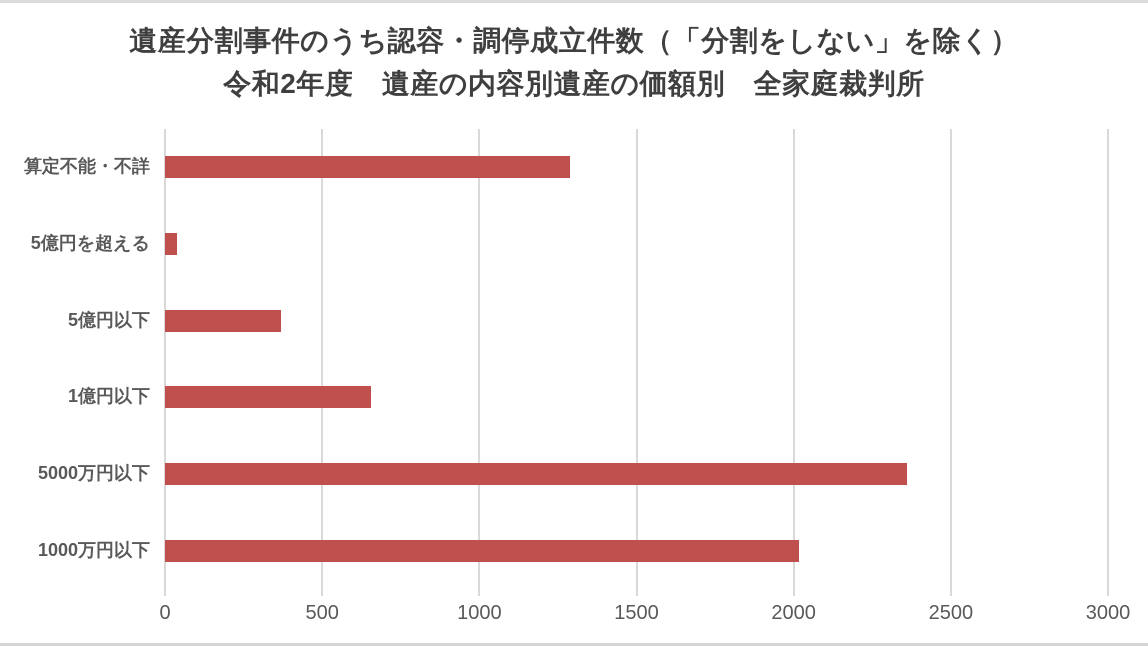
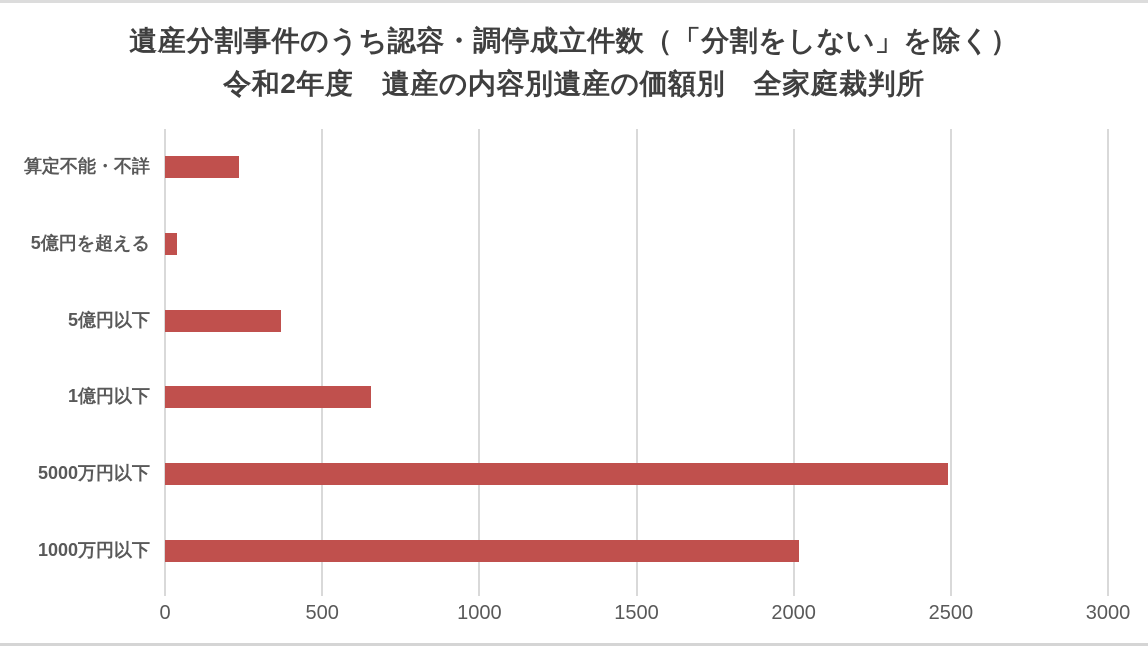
算定不能・不詳: 1290 -> 240
5000万円以下: 2360 -> 2490
